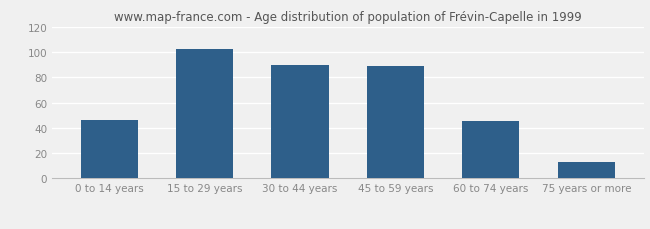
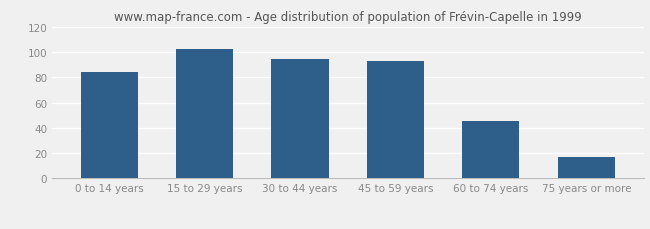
0 to 14 years: 46 -> 84
30 to 44 years: 90 -> 94
45 to 59 years: 89 -> 93
75 years or more: 13 -> 17
